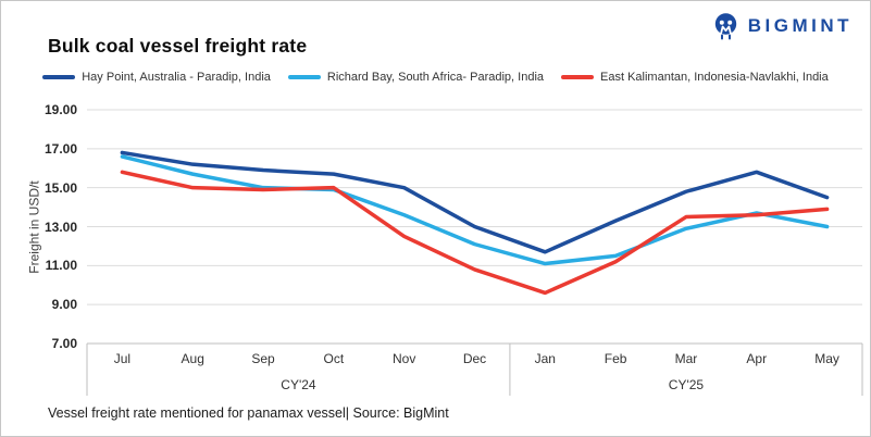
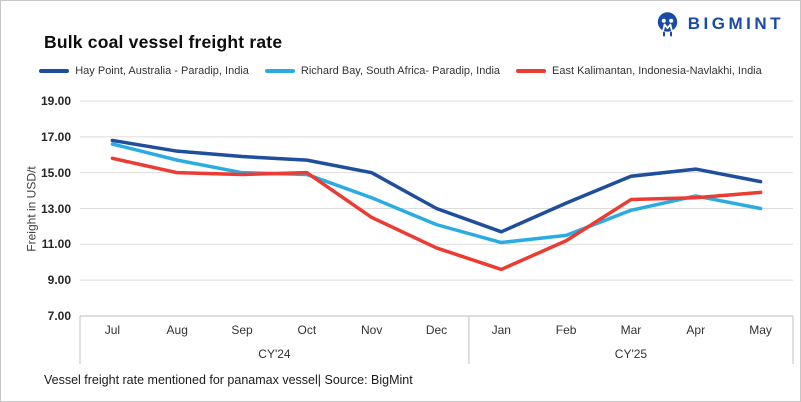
Hay Point, Australia - Paradip, India/Apr: 15.8 -> 15.2
